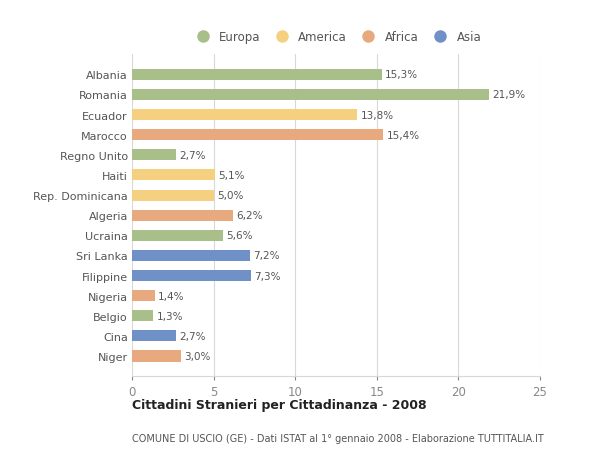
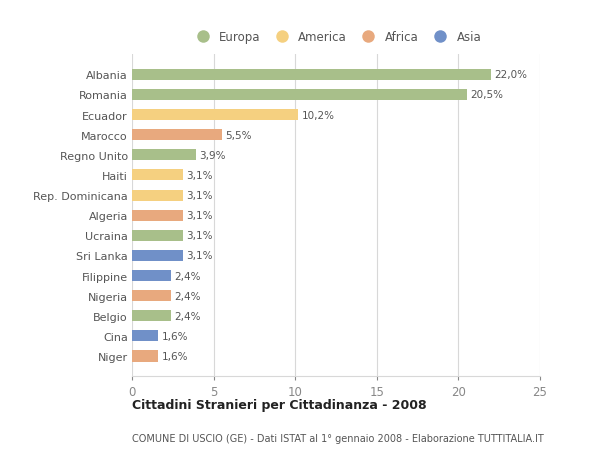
Albania: 15,3% -> 22,0%
Romania: 21,9% -> 20,5%
Ecuador: 13,8% -> 10,2%
Marocco: 15,4% -> 5,5%
Regno Unito: 2,7% -> 3,9%
Haiti: 5,1% -> 3,1%
Rep. Dominicana: 5,0% -> 3,1%
Algeria: 6,2% -> 3,1%
Ucraina: 5,6% -> 3,1%
Sri Lanka: 7,2% -> 3,1%
Filippine: 7,3% -> 2,4%
Nigeria: 1,4% -> 2,4%
Belgio: 1,3% -> 2,4%
Cina: 2,7% -> 1,6%
Niger: 3,0% -> 1,6%
